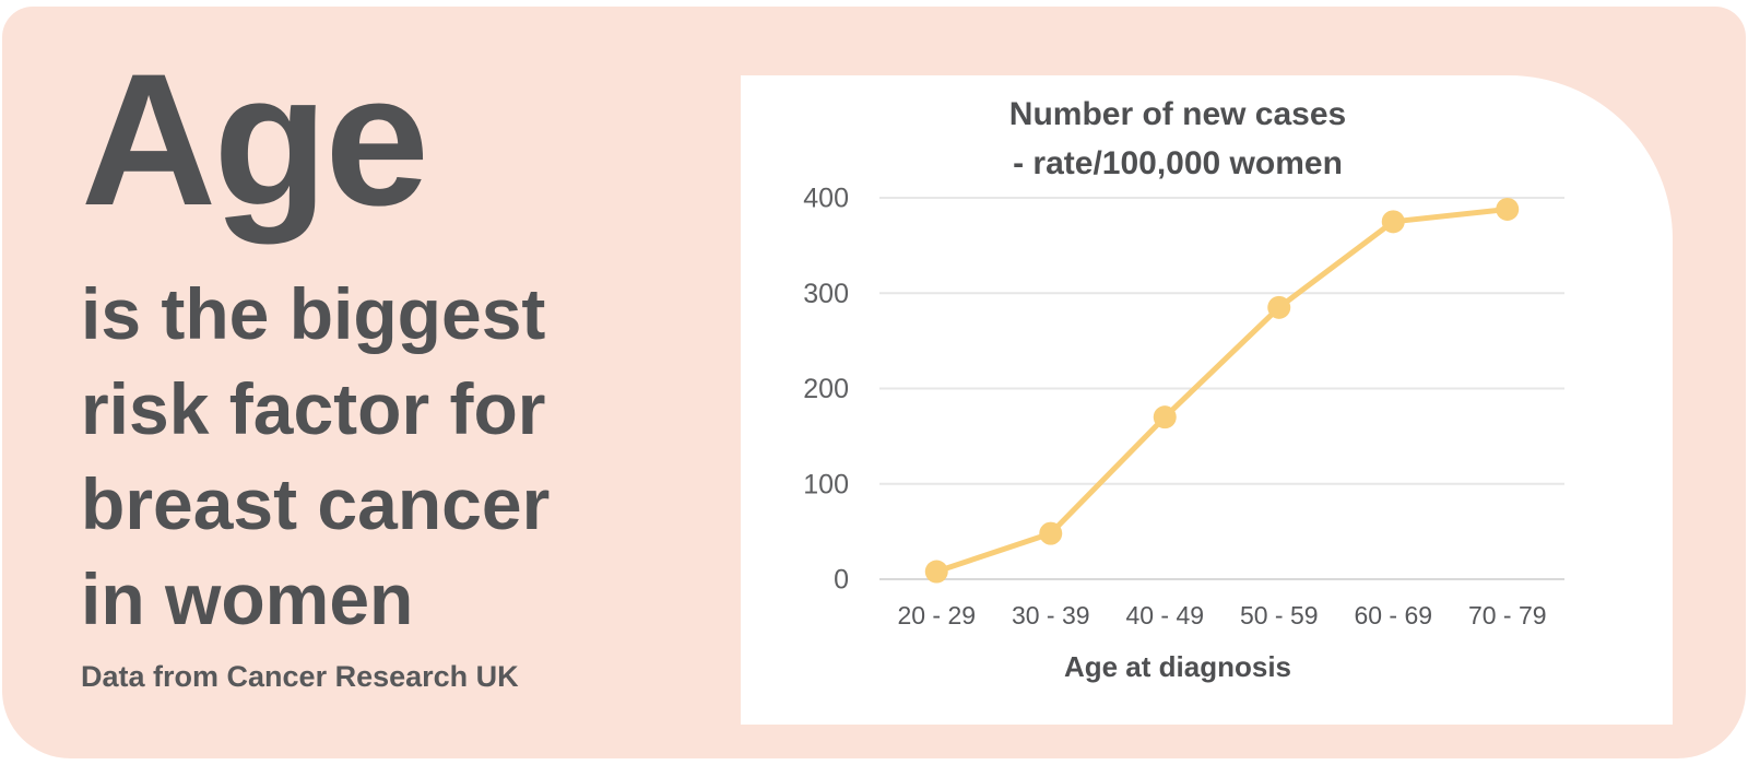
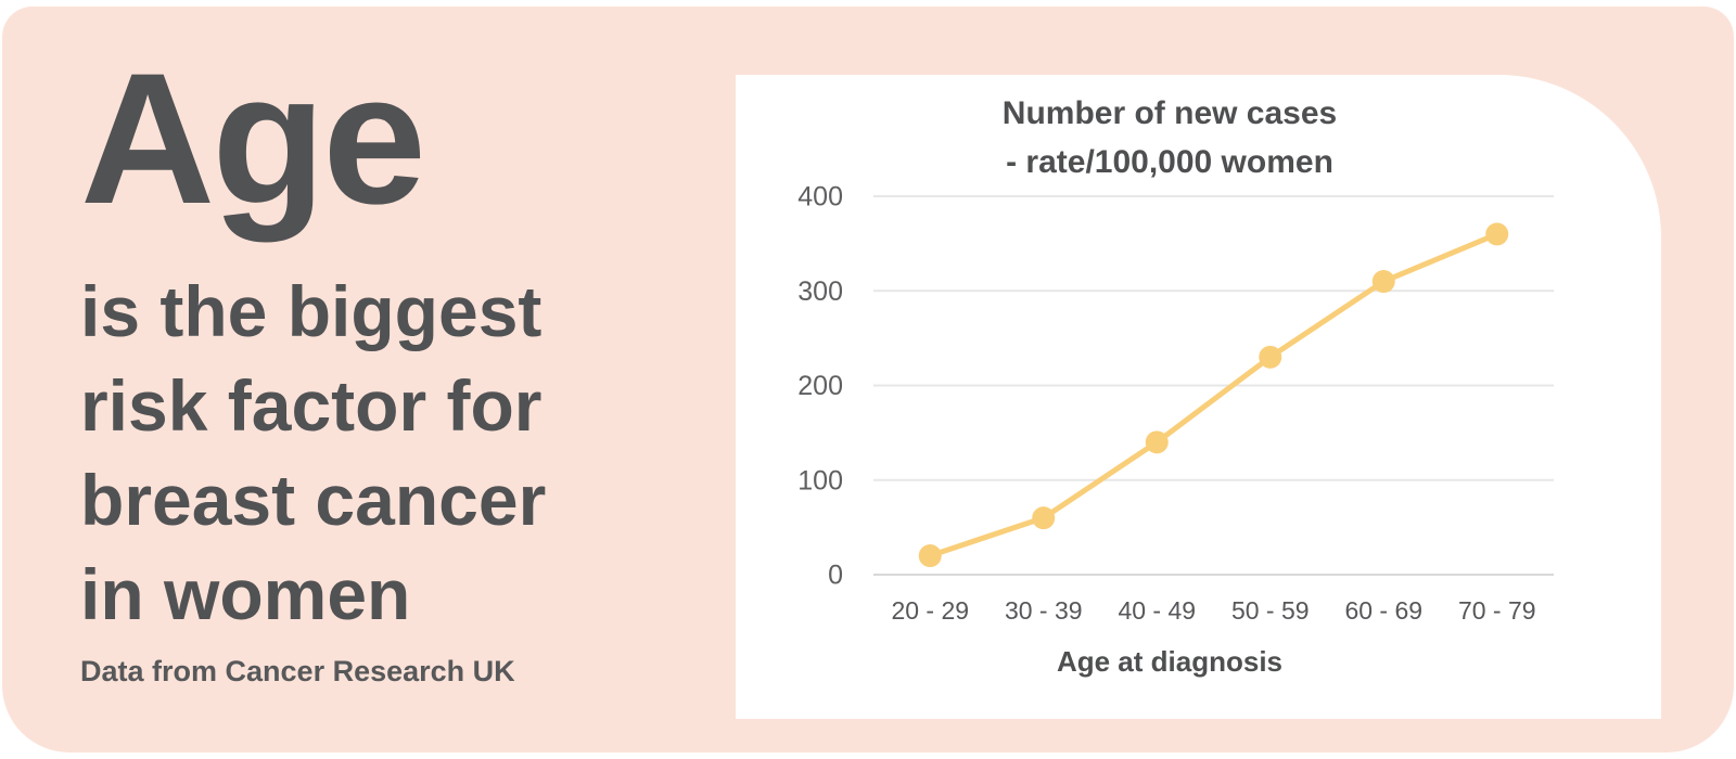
20 - 29: 10 -> 20
30 - 39: 50 -> 60
40 - 49: 170 -> 140
50 - 59: 280 -> 230
60 - 69: 380 -> 310
70 - 79: 390 -> 360
